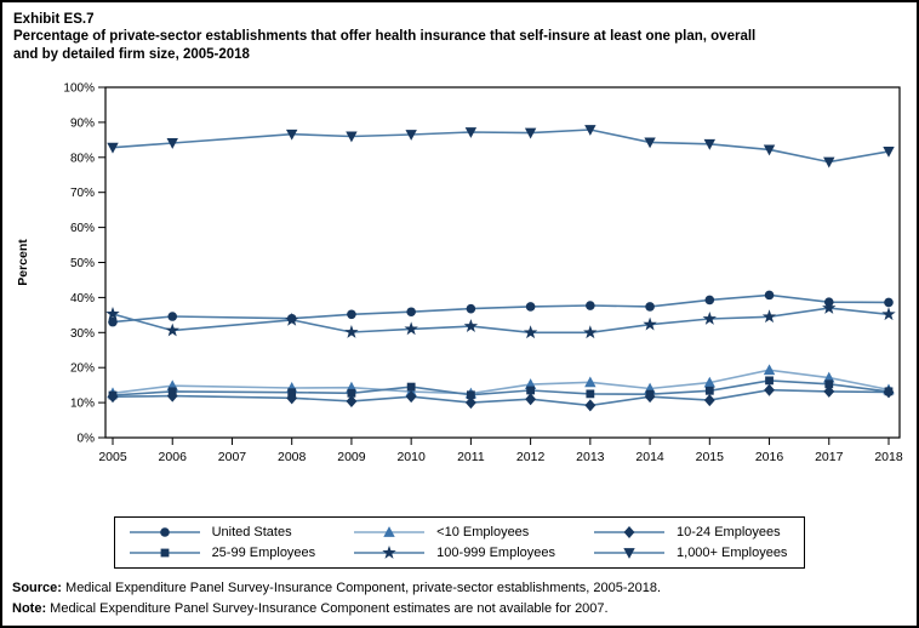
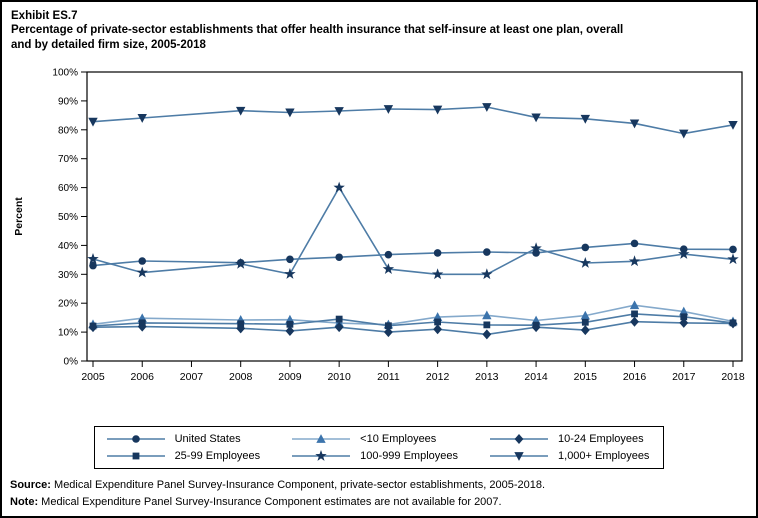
100-999 Employees/2010: 31% -> 60%
100-999 Employees/2014: 32% -> 39%
